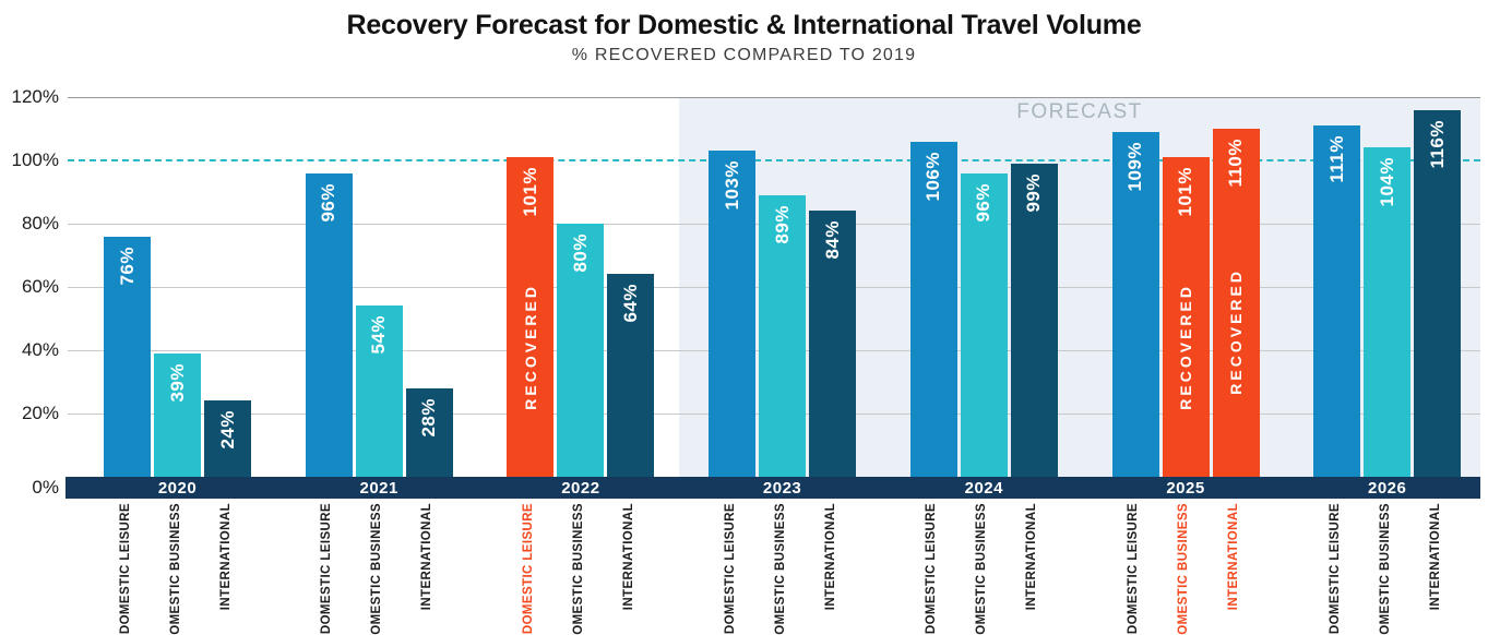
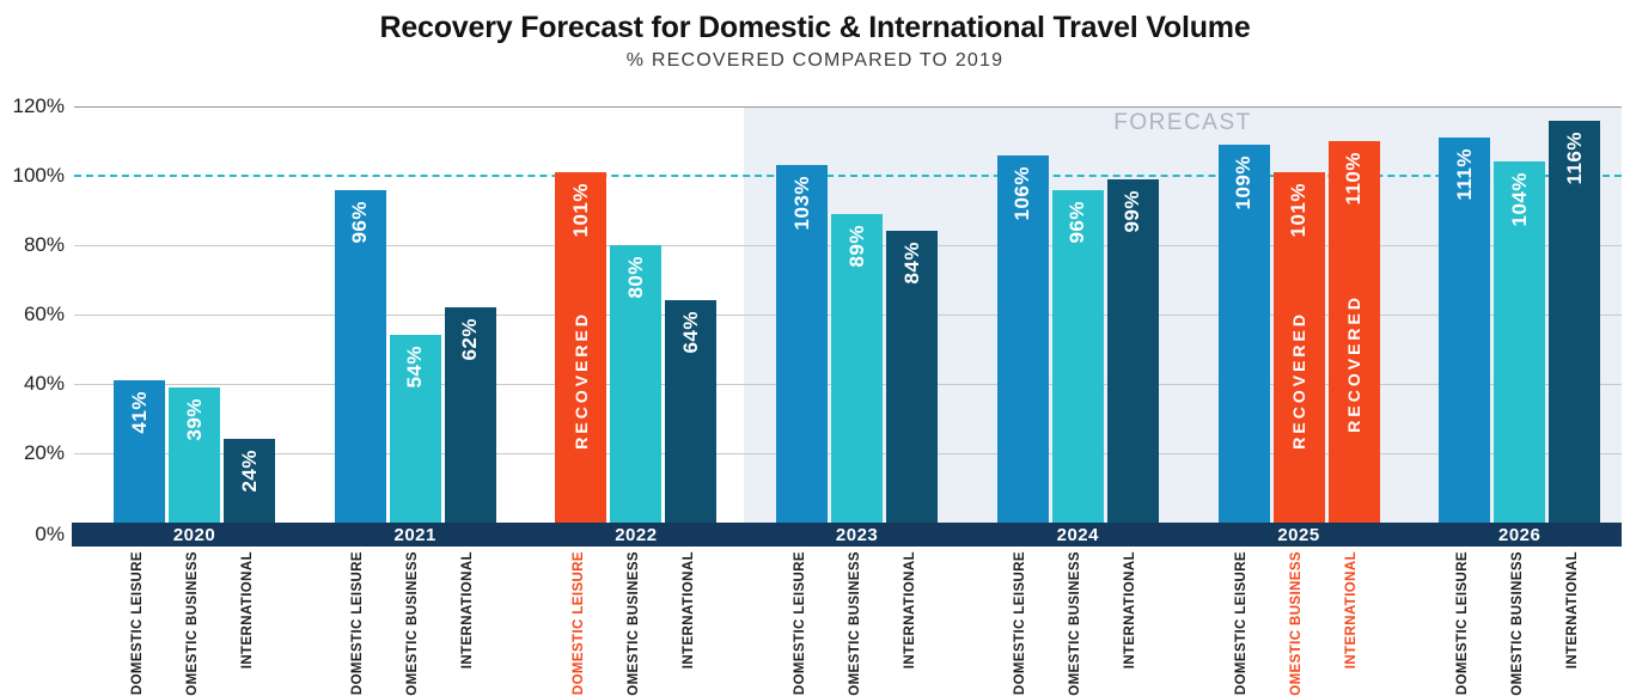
DOMESTIC LEISURE/2020: 76% -> 41%
INTERNATIONAL/2021: 28% -> 62%
